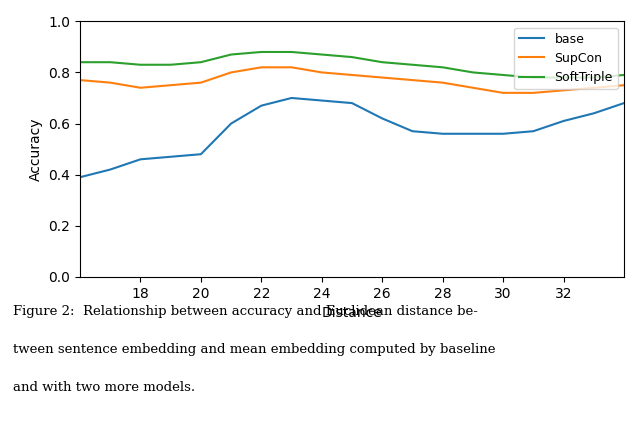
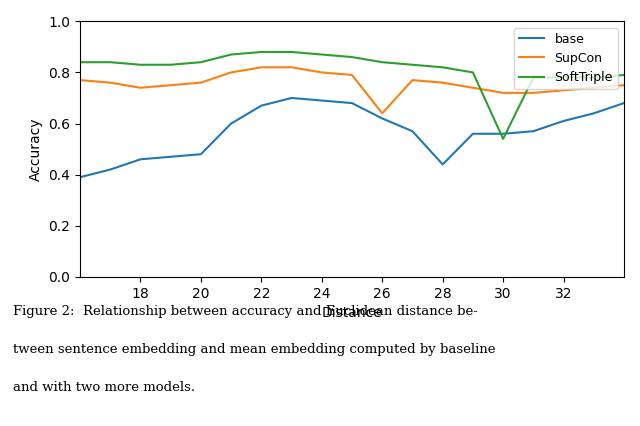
SupCon/26: 0.78 -> 0.64
base/28: 0.56 -> 0.44
SoftTriple/30: 0.79 -> 0.54
